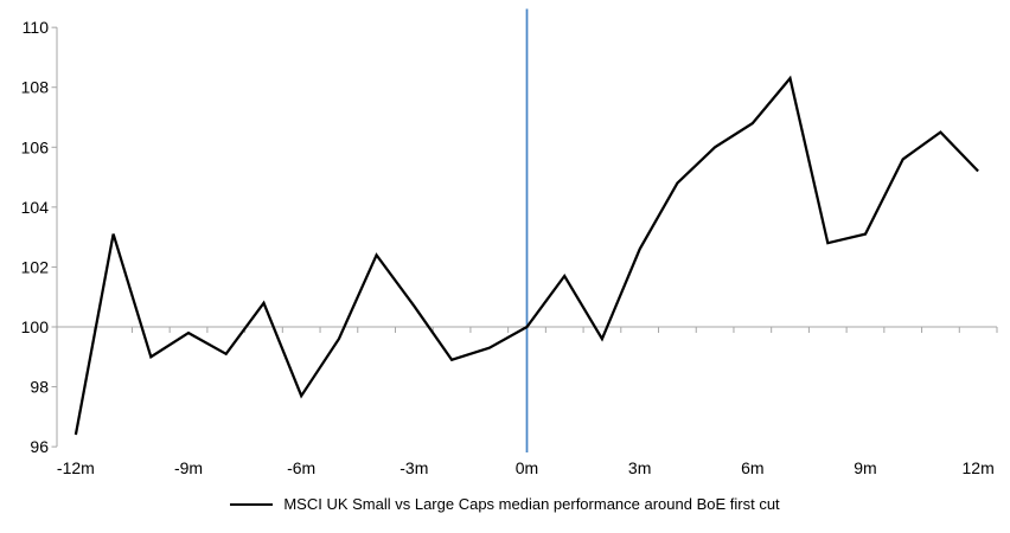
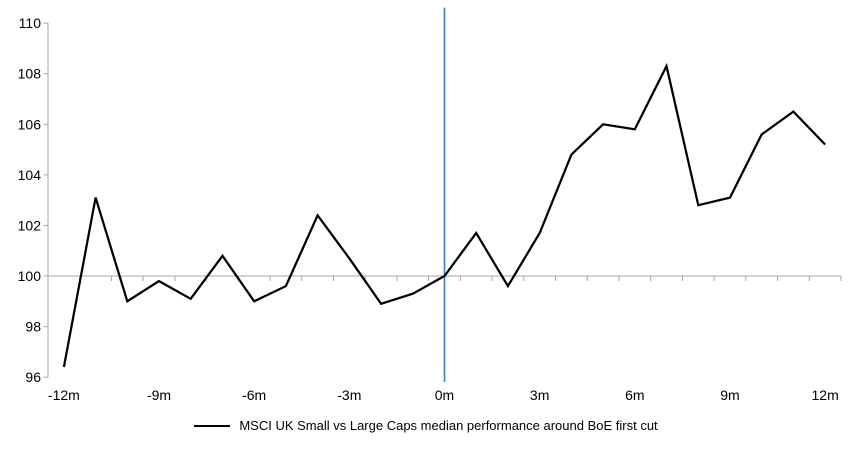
-6m: 97.7 -> 99.0
3m: 102.6 -> 101.7
6m: 106.8 -> 105.8
